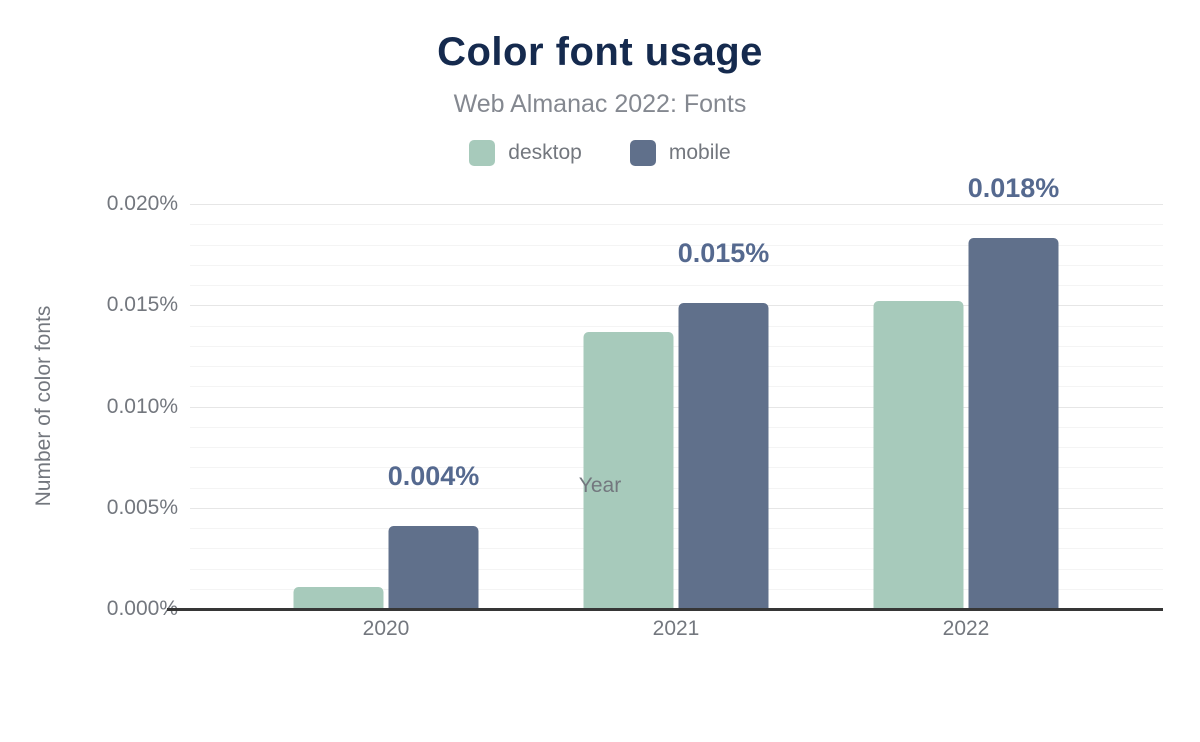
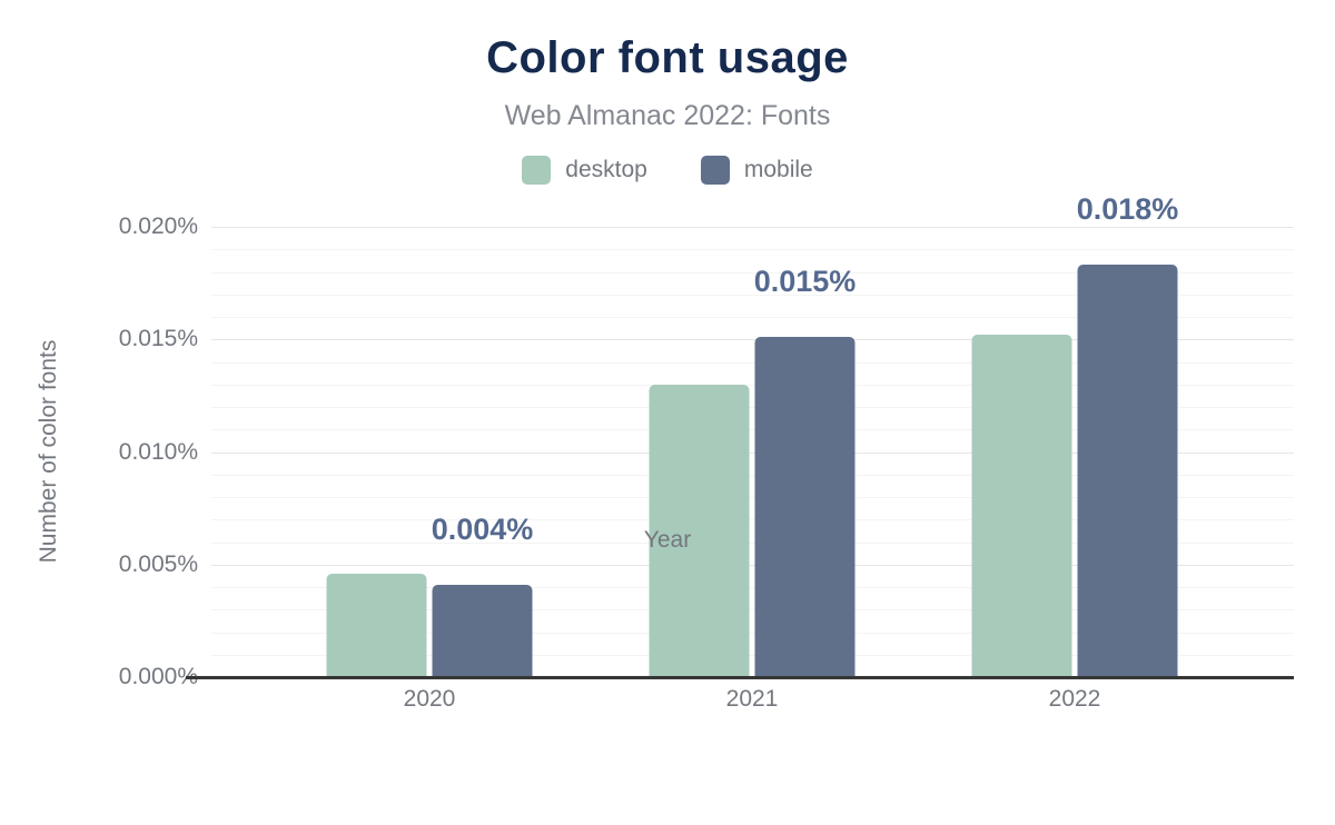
desktop/2020: 0.0011% -> 0.0046%
desktop/2021: 0.0137% -> 0.0130%
